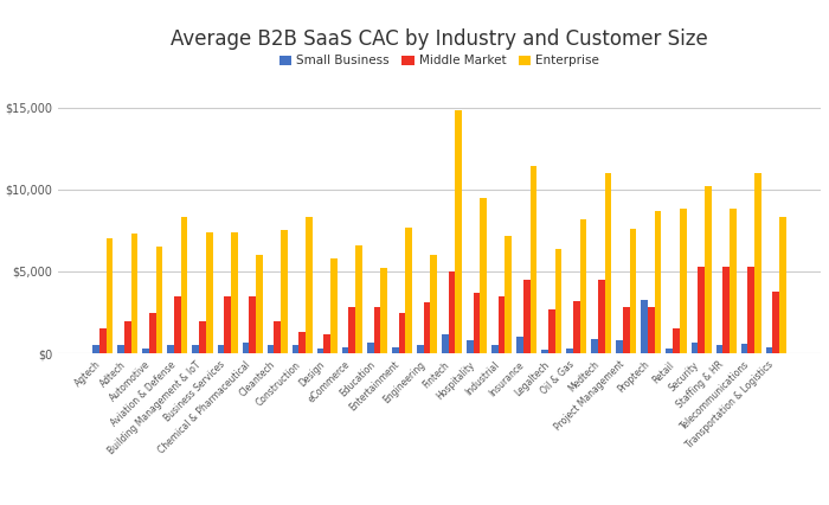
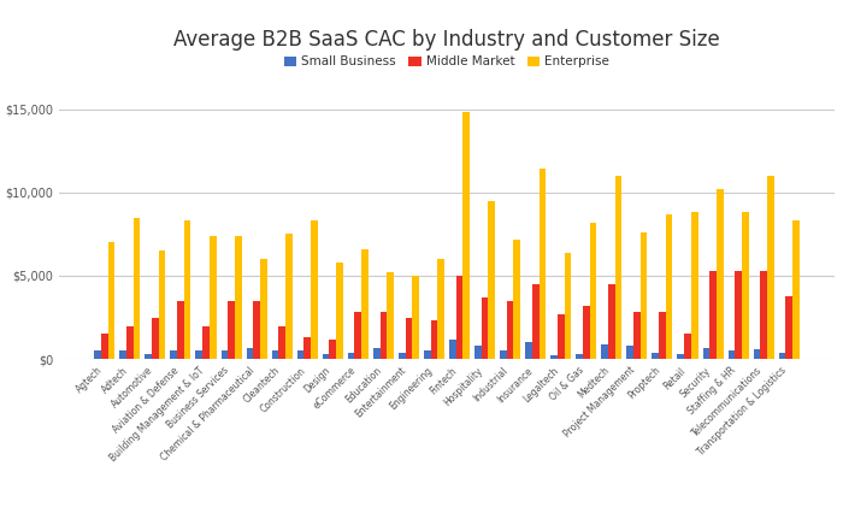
Enterprise/Adtech: $7,300 -> $8,500
Enterprise/Entertainment: $7,700 -> $5,000
Middle Market/Engineering: $3,100 -> $2,300
Small Business/Proptech: $3,300 -> $400
